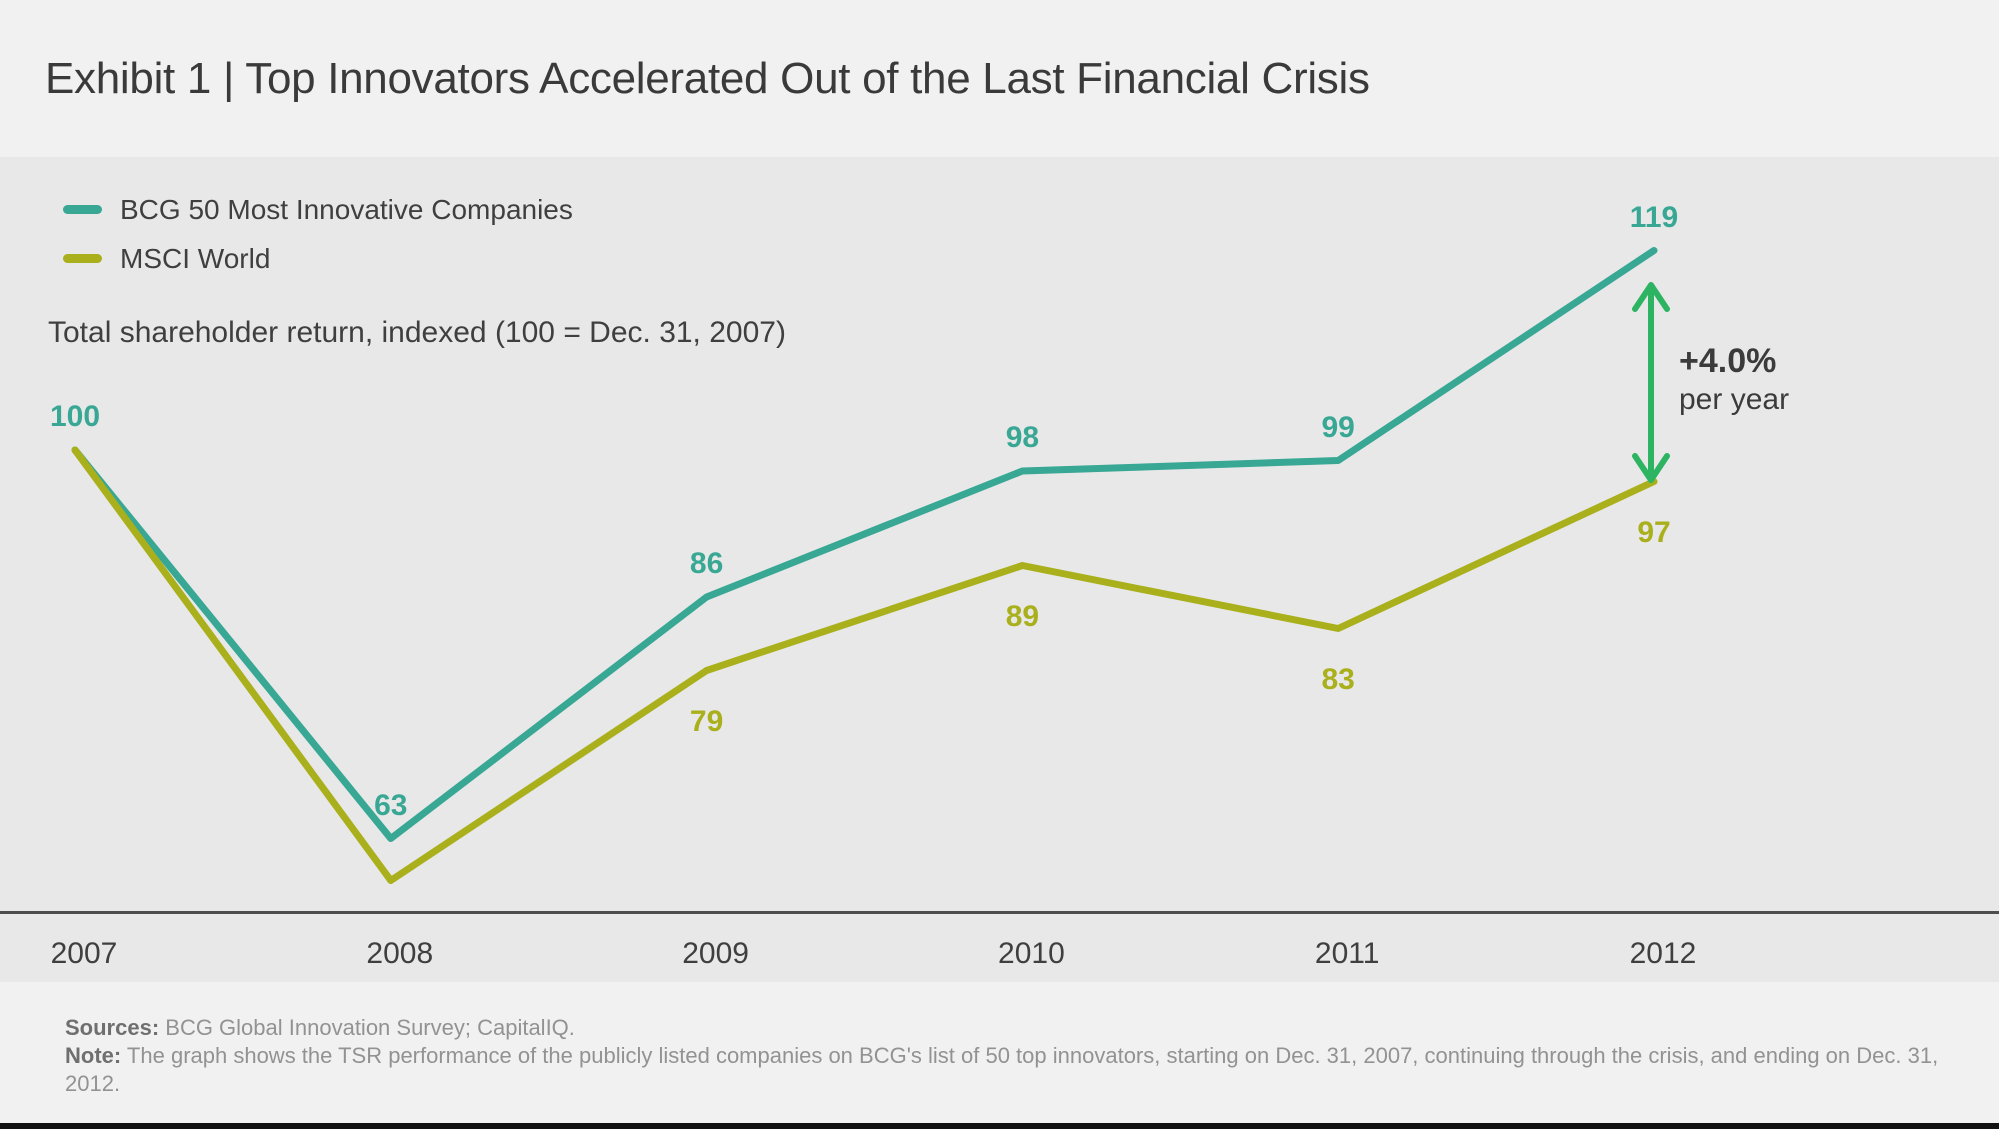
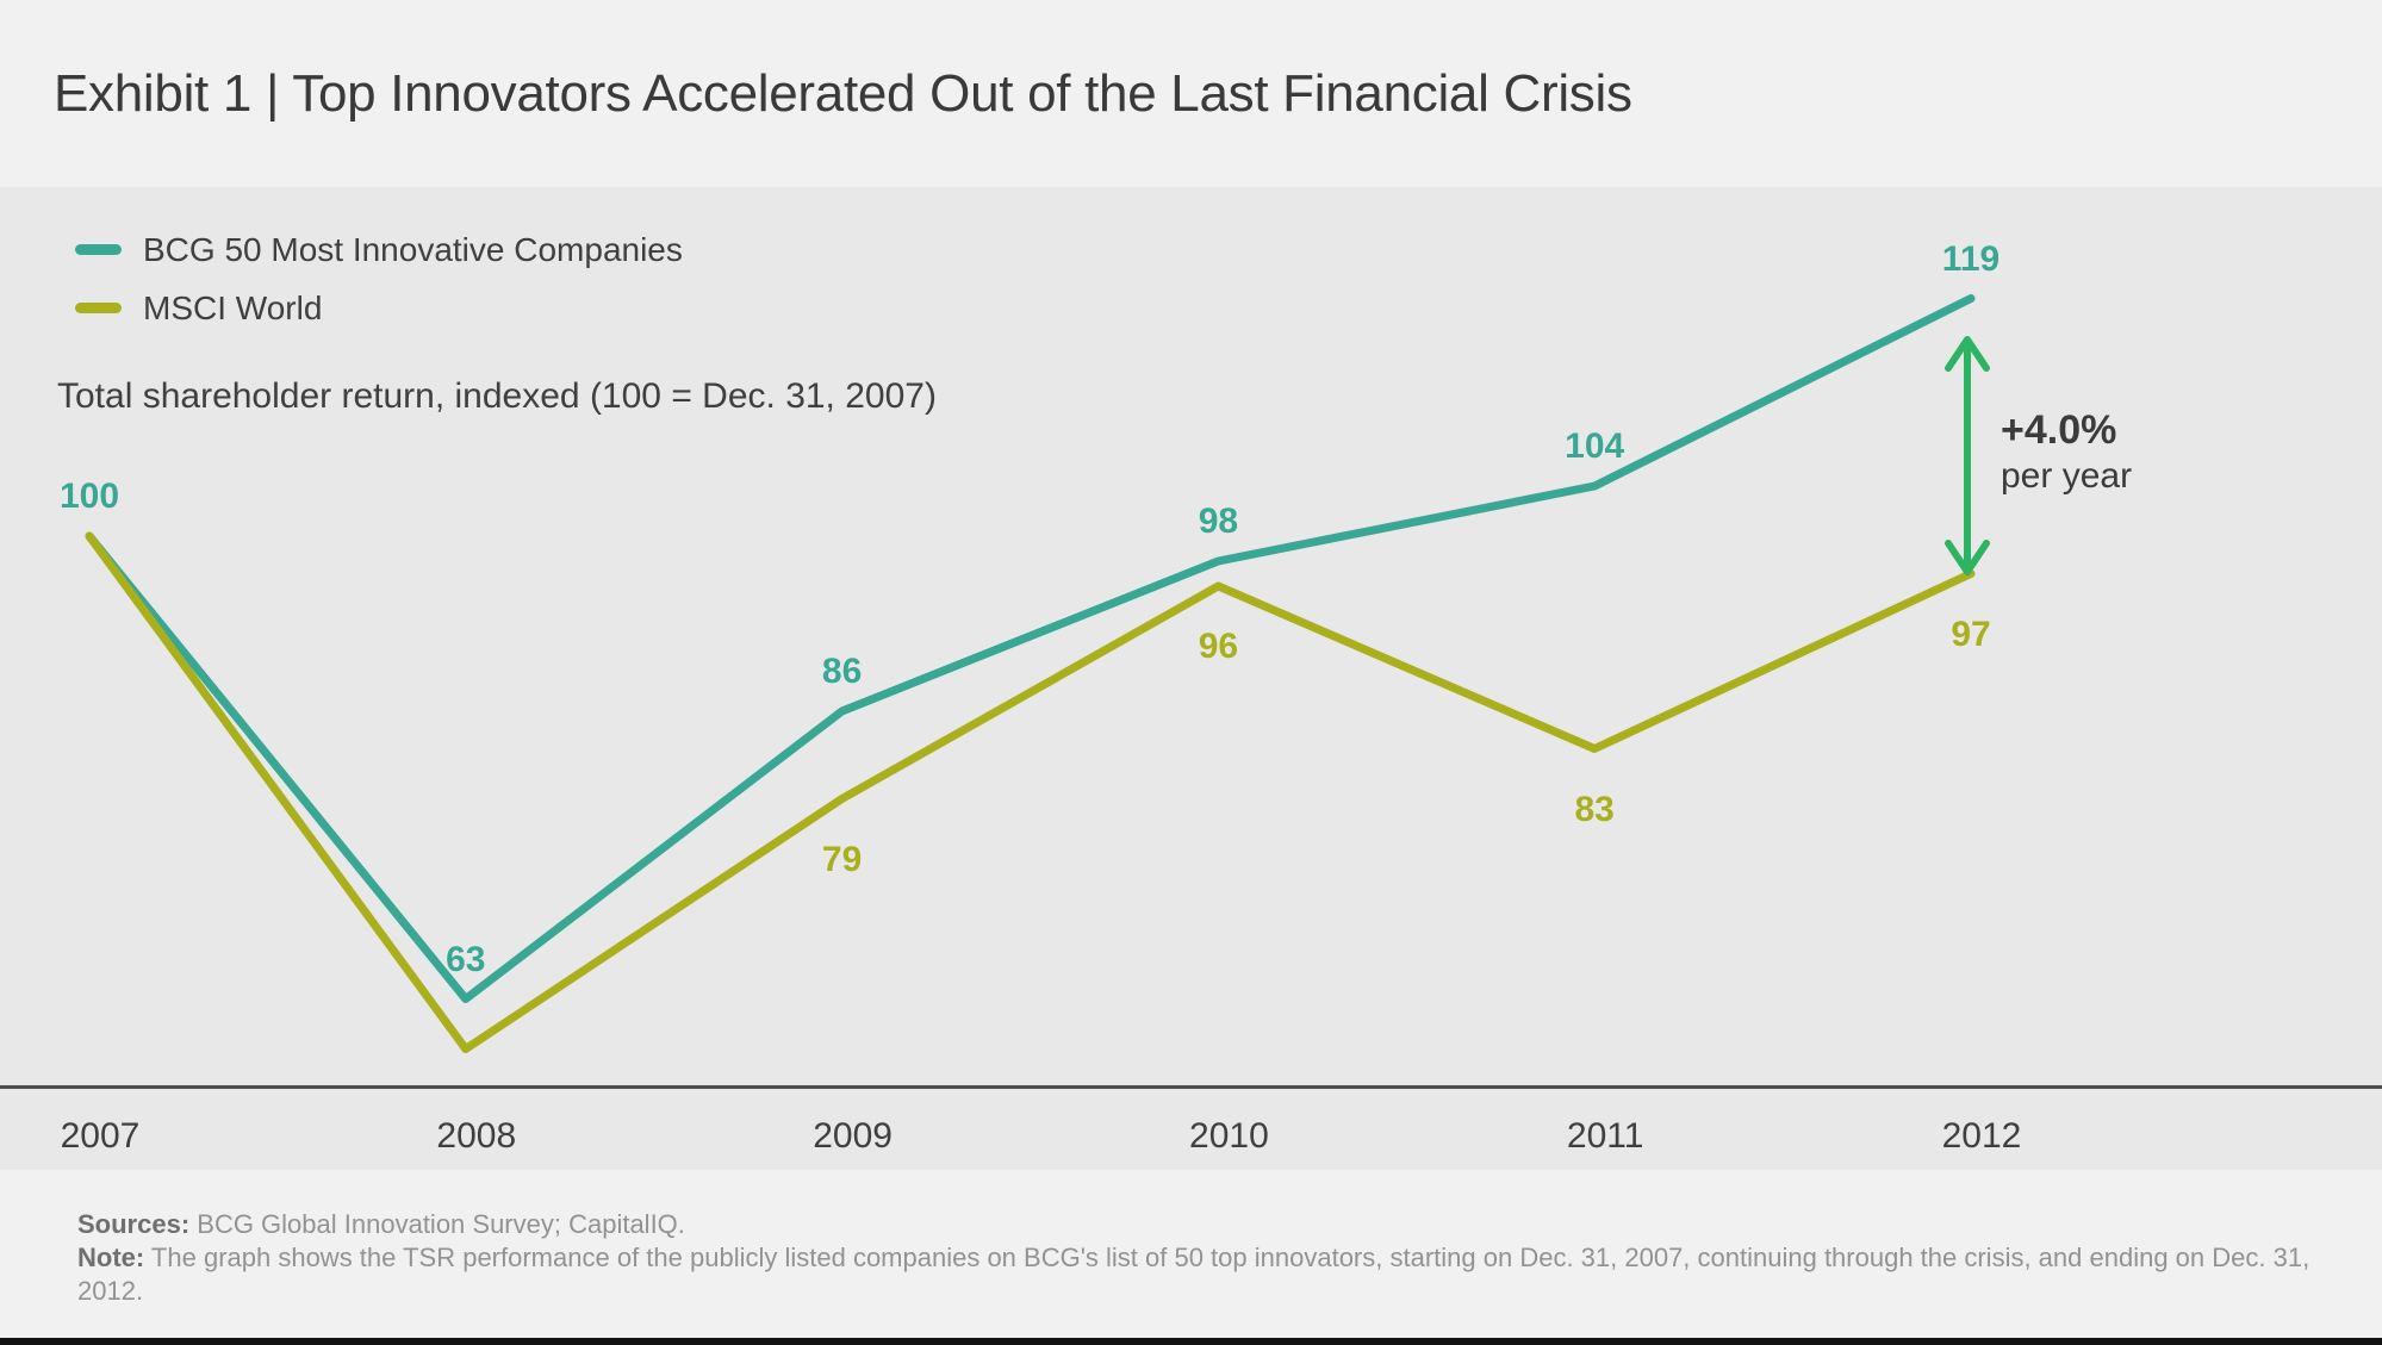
MSCI World/2010: 89 -> 96
BCG 50 Most Innovative Companies/2011: 99 -> 104
